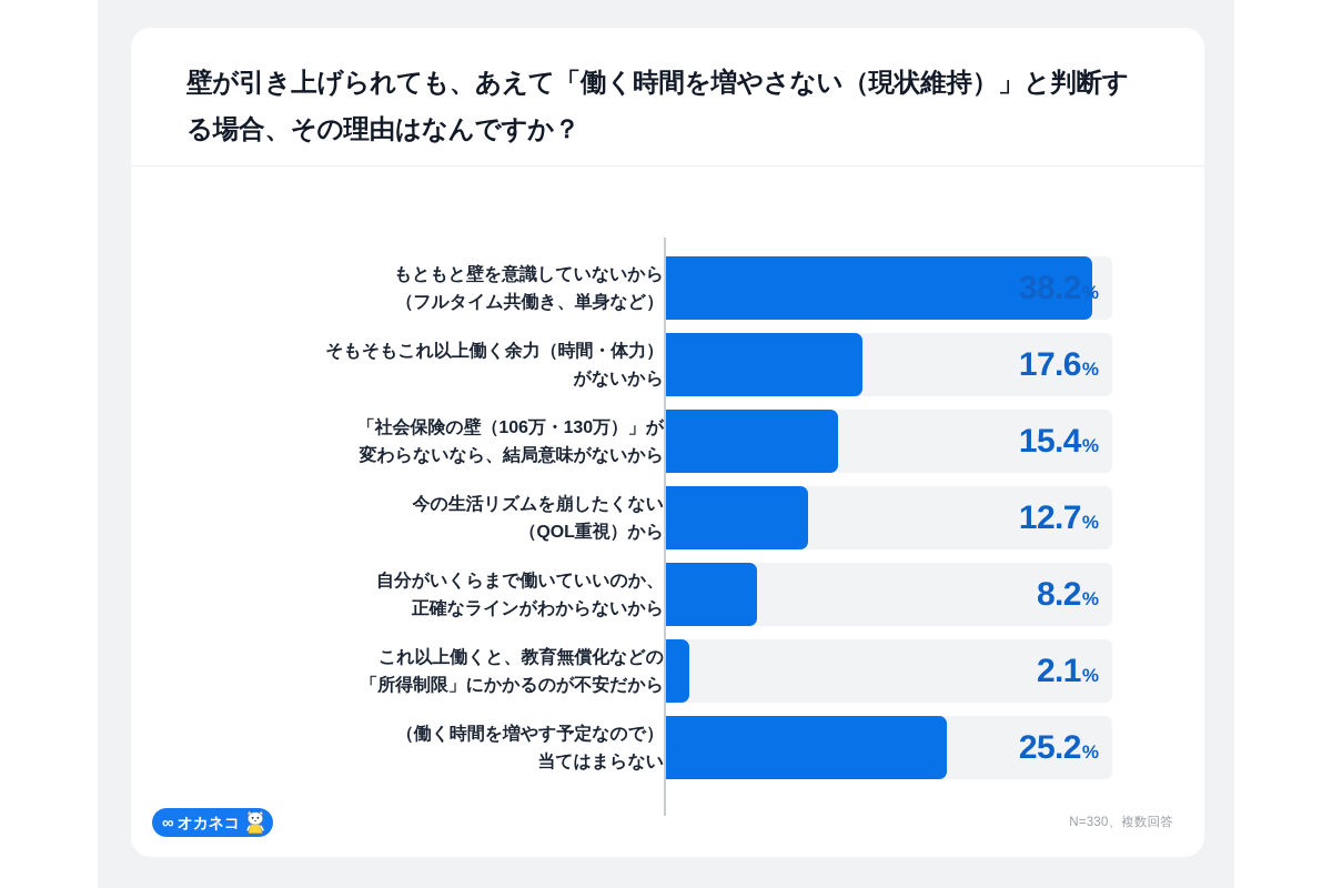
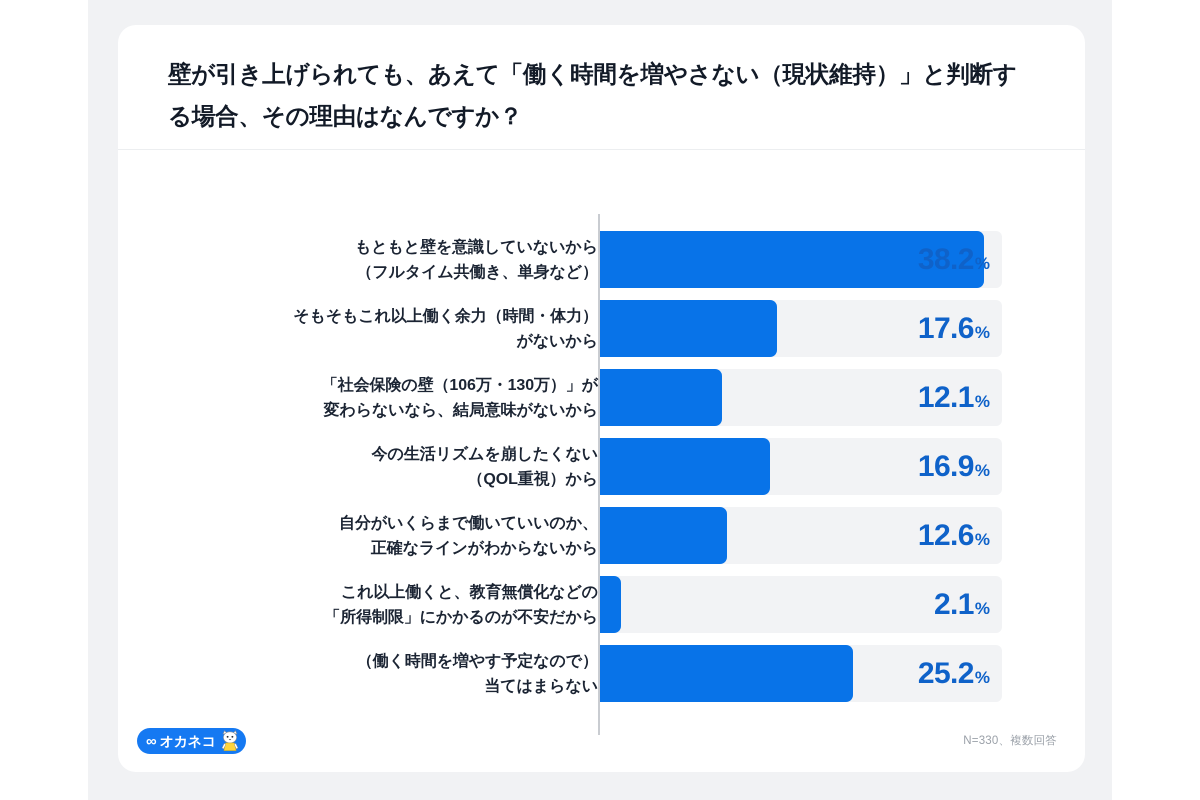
「社会保険の壁（106万・130万）」が 変わらないなら、結局意味がないから: 15.4 -> 12.1
今の生活リズムを崩したくない （QOL重視）から: 12.7 -> 16.9
自分がいくらまで働いていいのか、 正確なラインがわからないから: 8.2 -> 12.6
